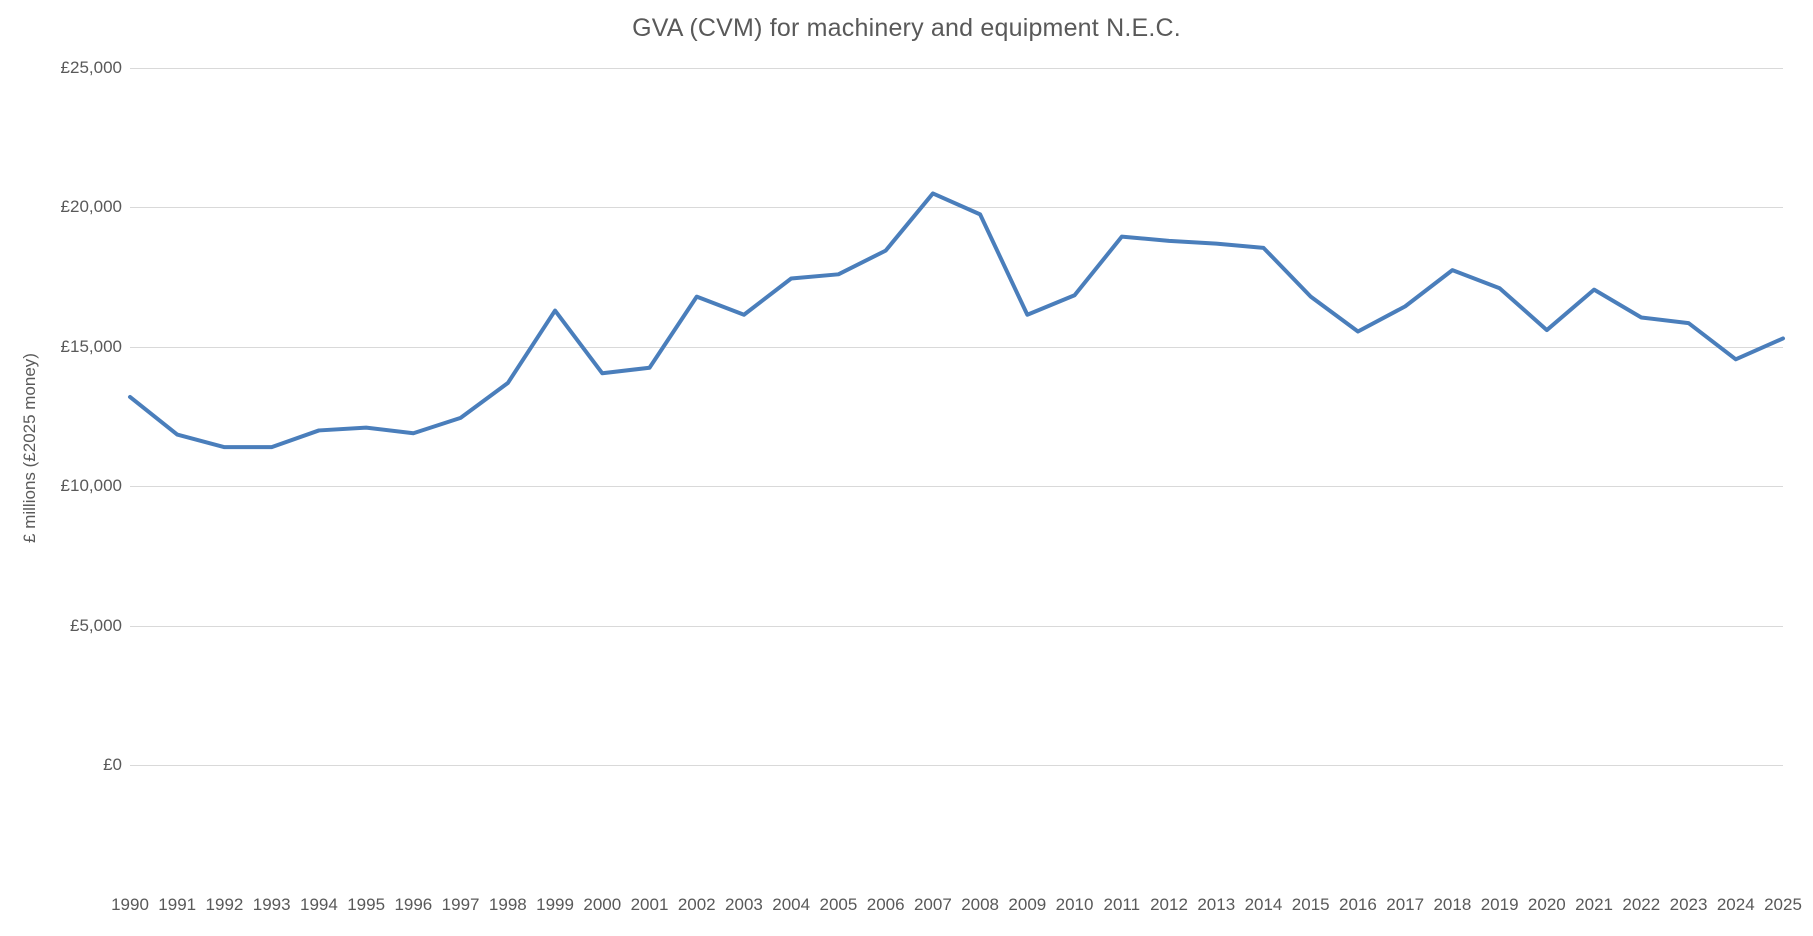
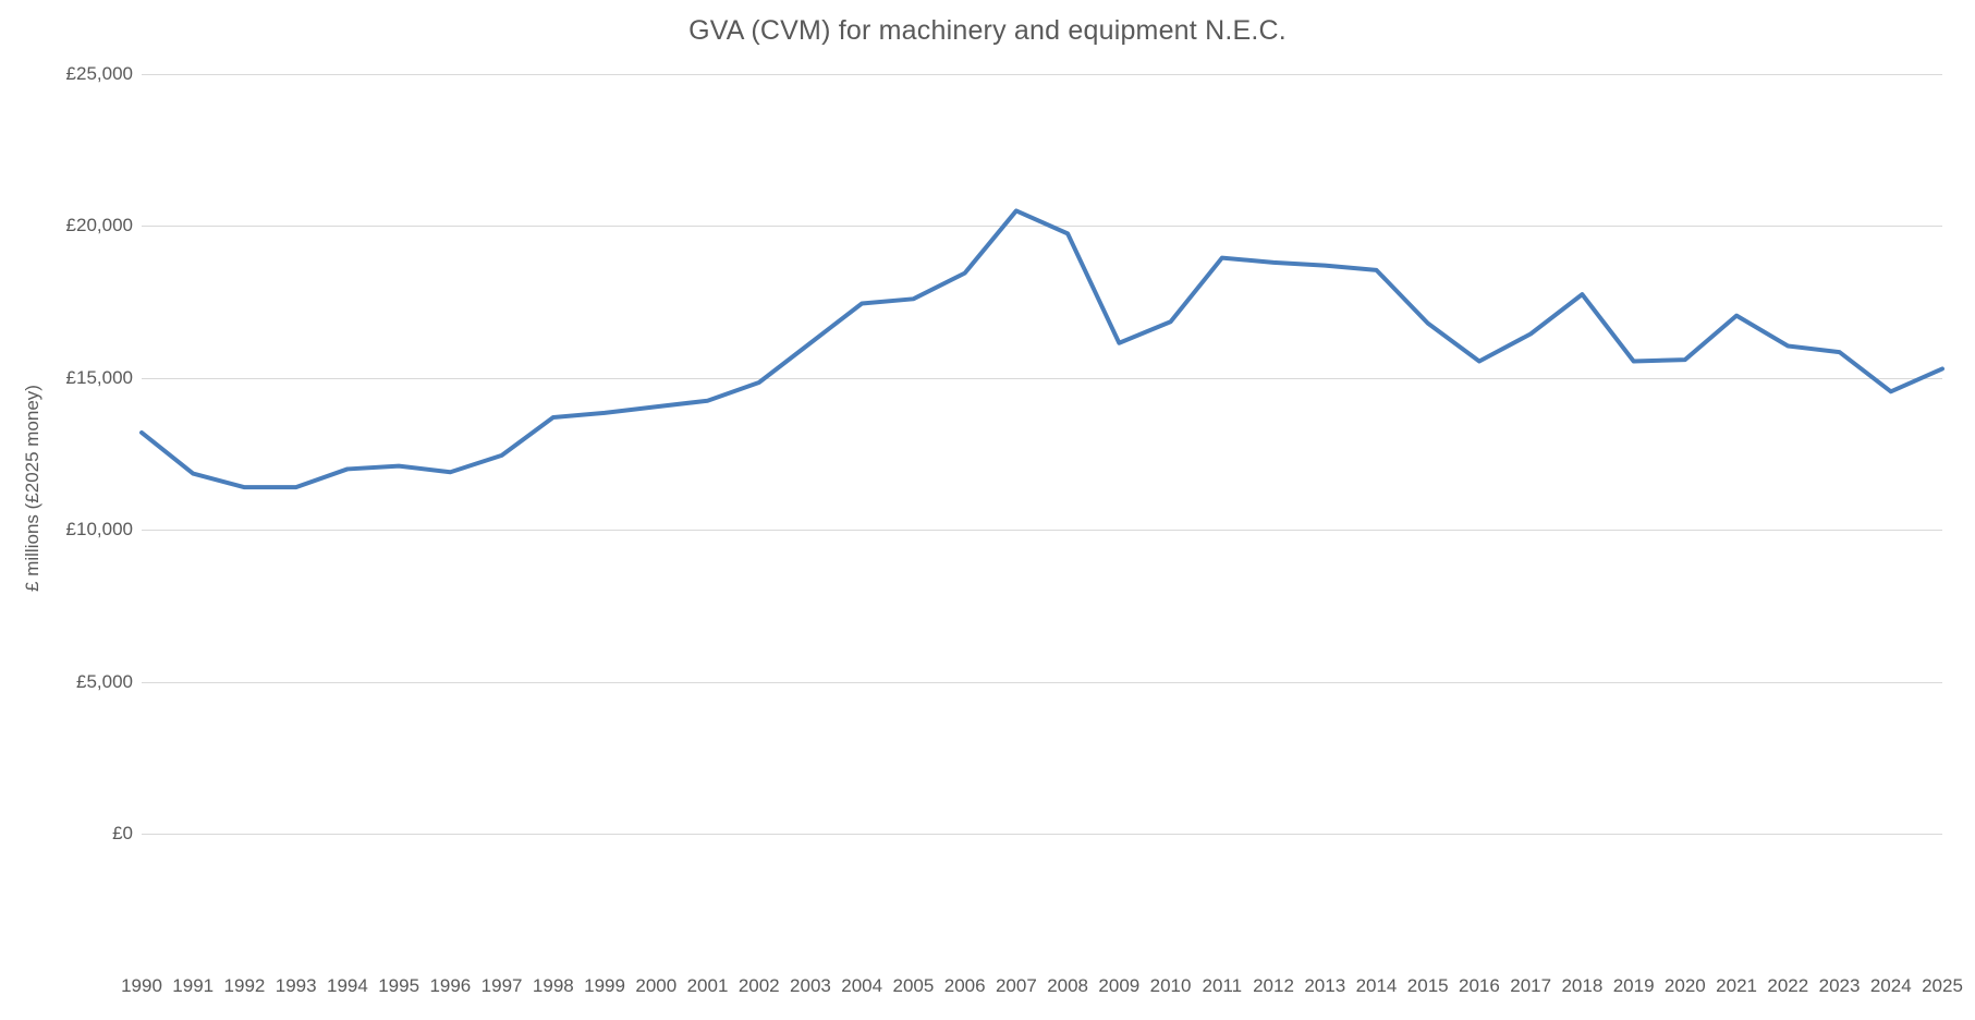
1999: £16300 -> £13800
2002: £16800 -> £14800
2019: £17100 -> £15600
